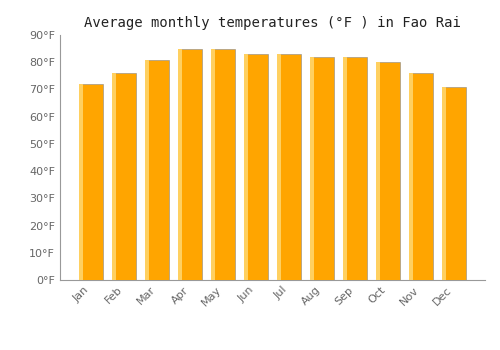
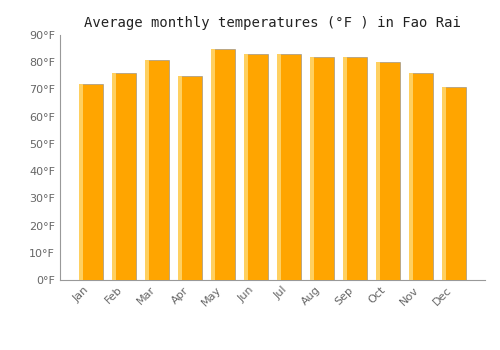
Apr: 85°F -> 75°F
